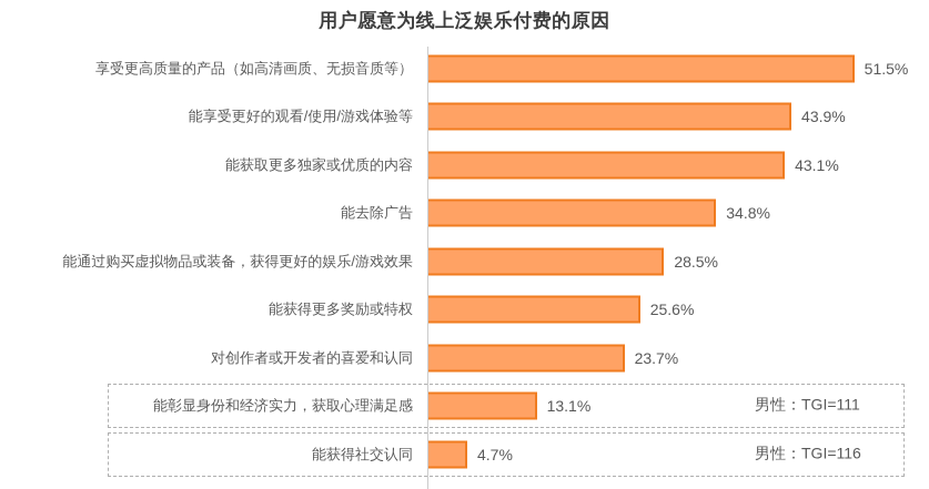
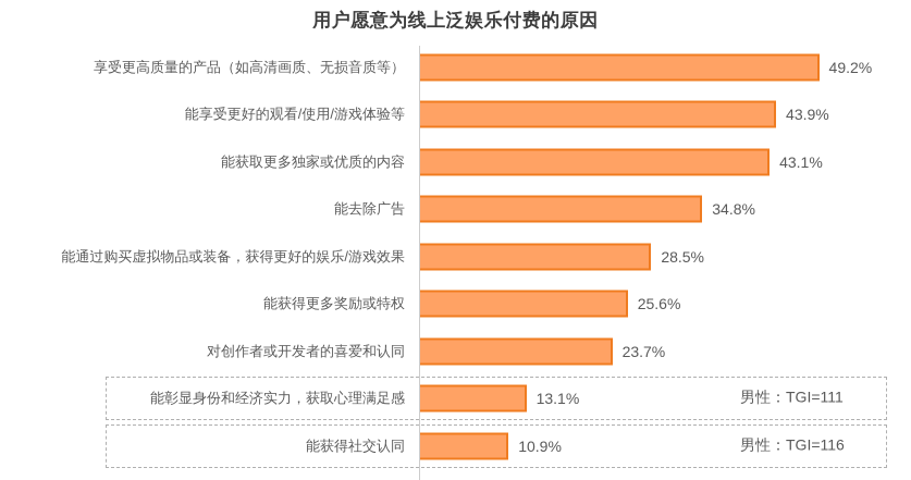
享受更高质量的产品（如高清画质、无损音质等）: 51.5% -> 49.2%
能获得社交认同: 4.7% -> 10.9%
